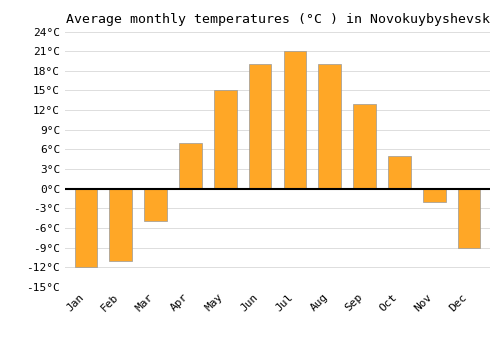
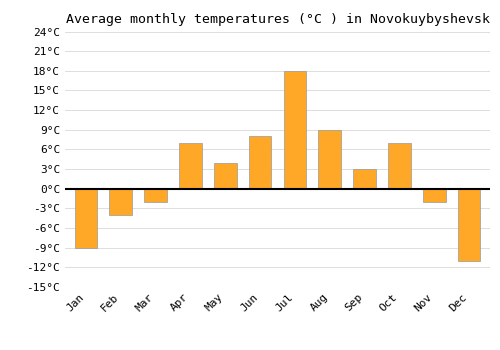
Jan: -12°C -> -9°C
Feb: -11°C -> -4°C
Mar: -5°C -> -2°C
May: 15°C -> 4°C
Jun: 19°C -> 8°C
Jul: 21°C -> 18°C
Aug: 19°C -> 9°C
Sep: 13°C -> 3°C
Oct: 5°C -> 7°C
Dec: -9°C -> -11°C
